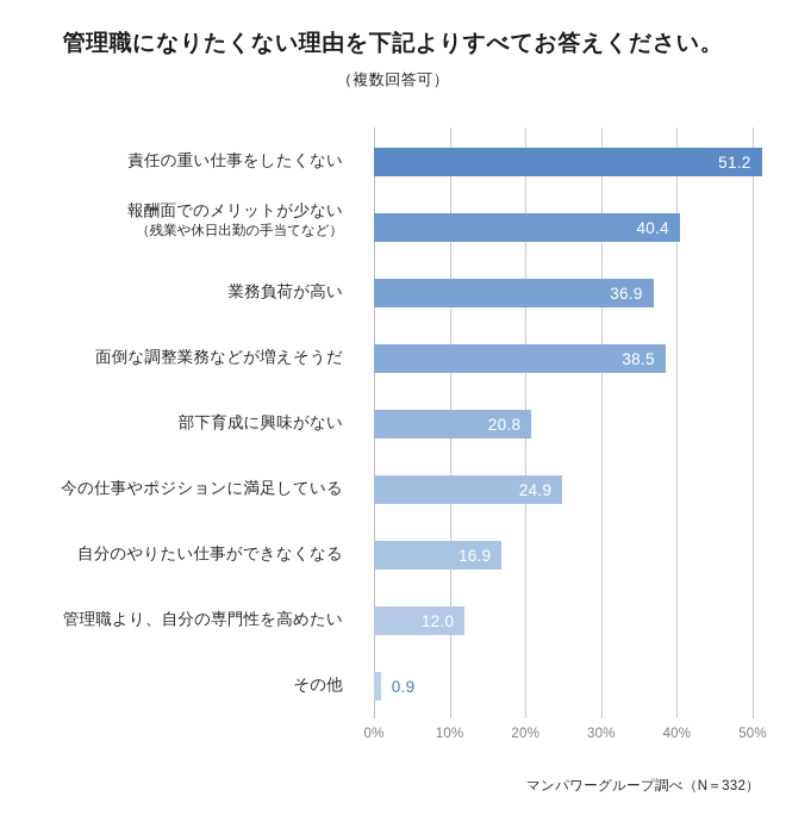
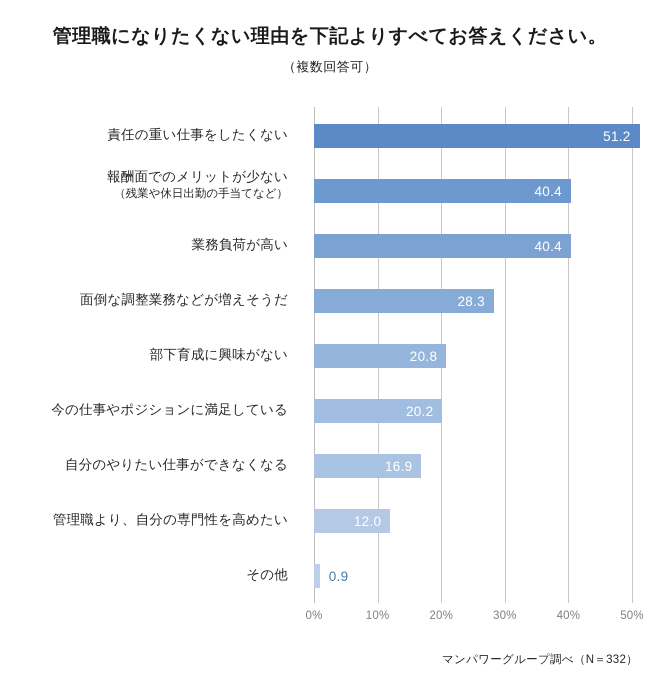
業務負荷が高い: 36.9 -> 40.4
面倒な調整業務などが増えそうだ: 38.5 -> 28.3
今の仕事やポジションに満足している: 24.9 -> 20.2
